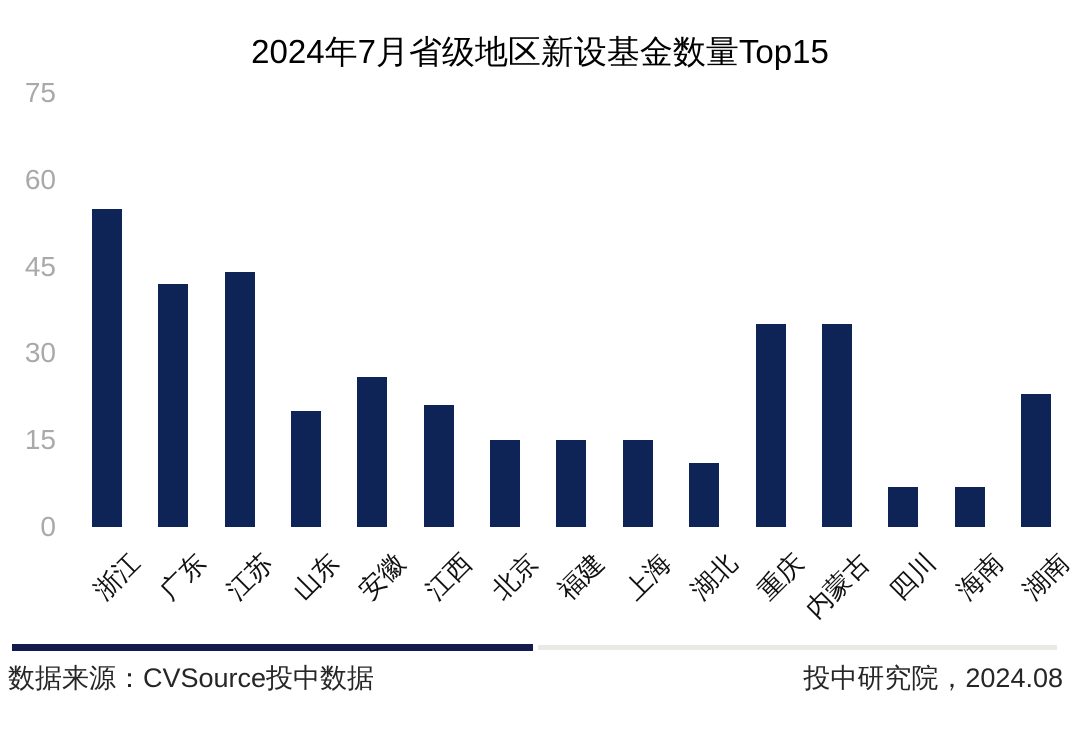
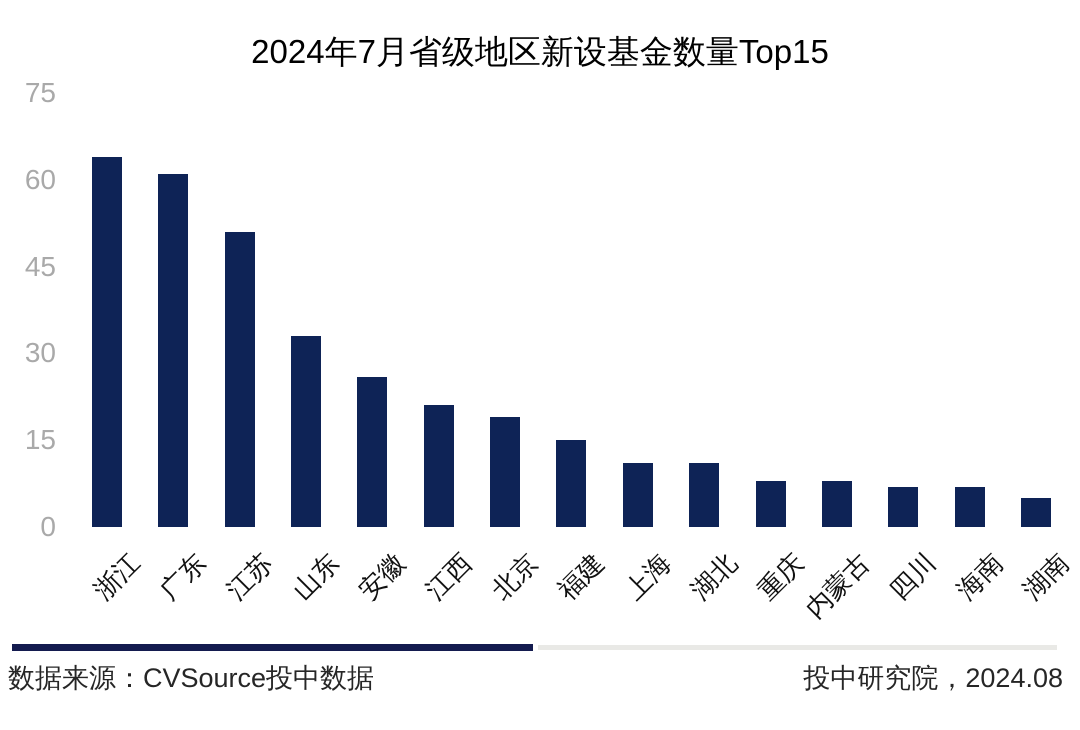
浙江: 55 -> 64
广东: 42 -> 61
江苏: 44 -> 51
山东: 20 -> 33
北京: 15 -> 19
上海: 15 -> 11
重庆: 35 -> 8
内蒙古: 35 -> 8
湖南: 23 -> 5
